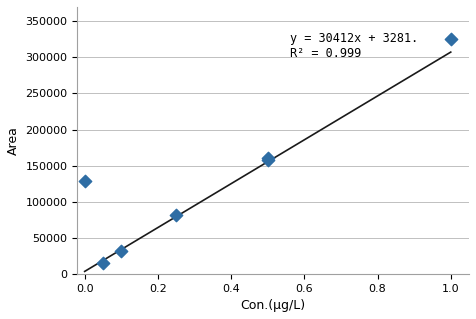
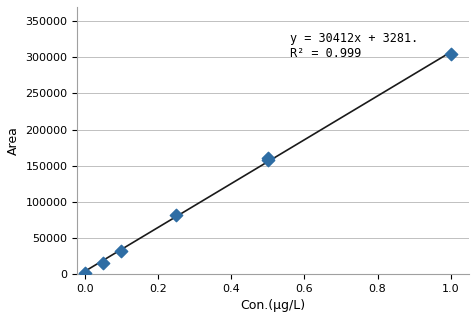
0.0: 128000 -> 1000
1.0: 326000 -> 305000
